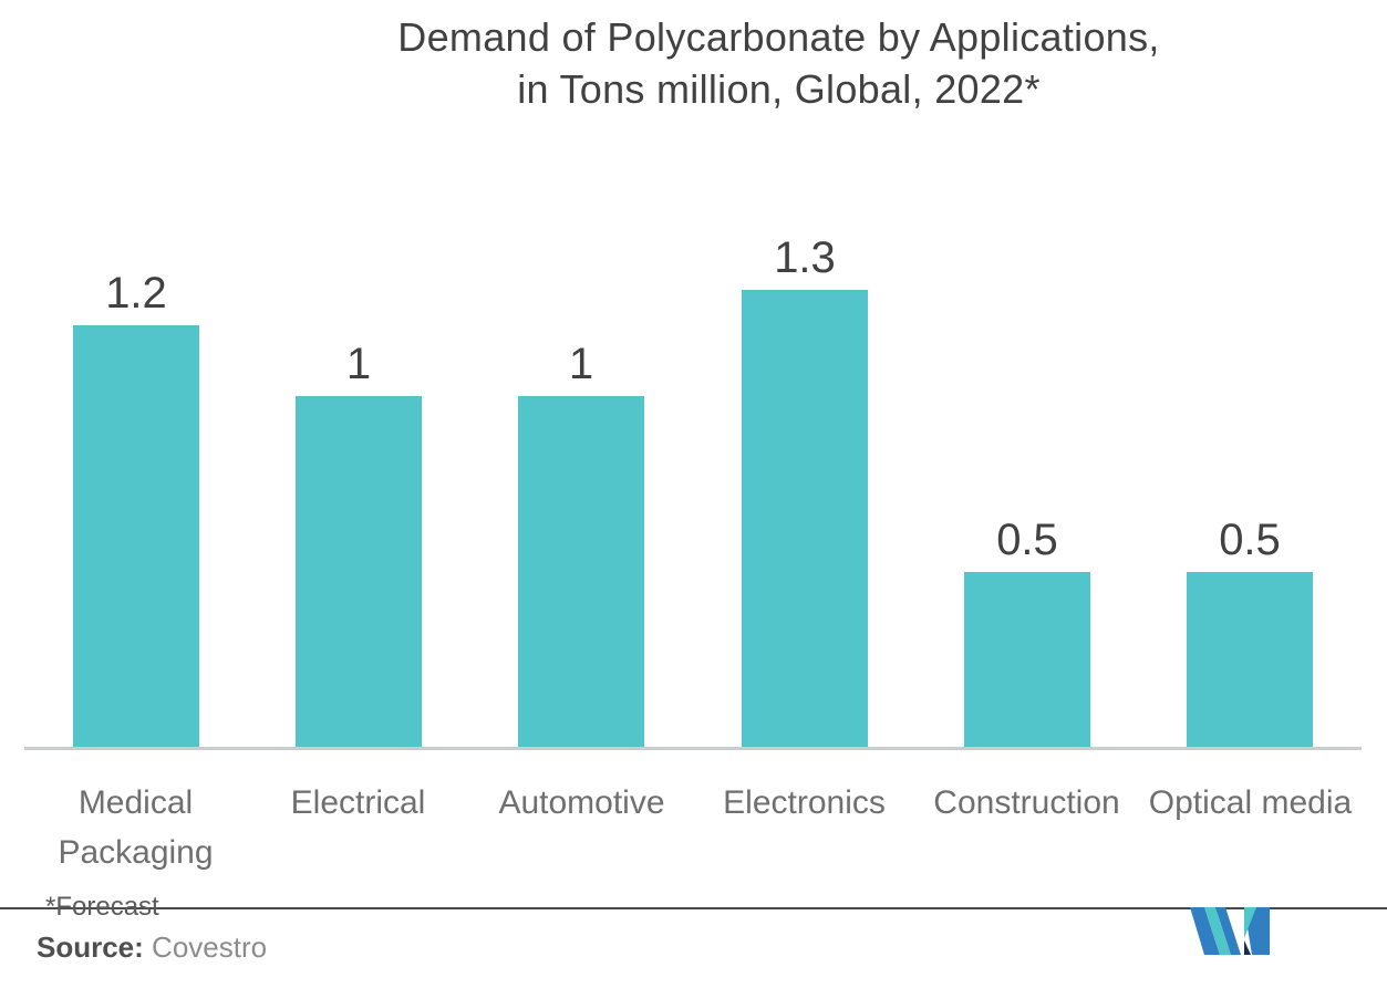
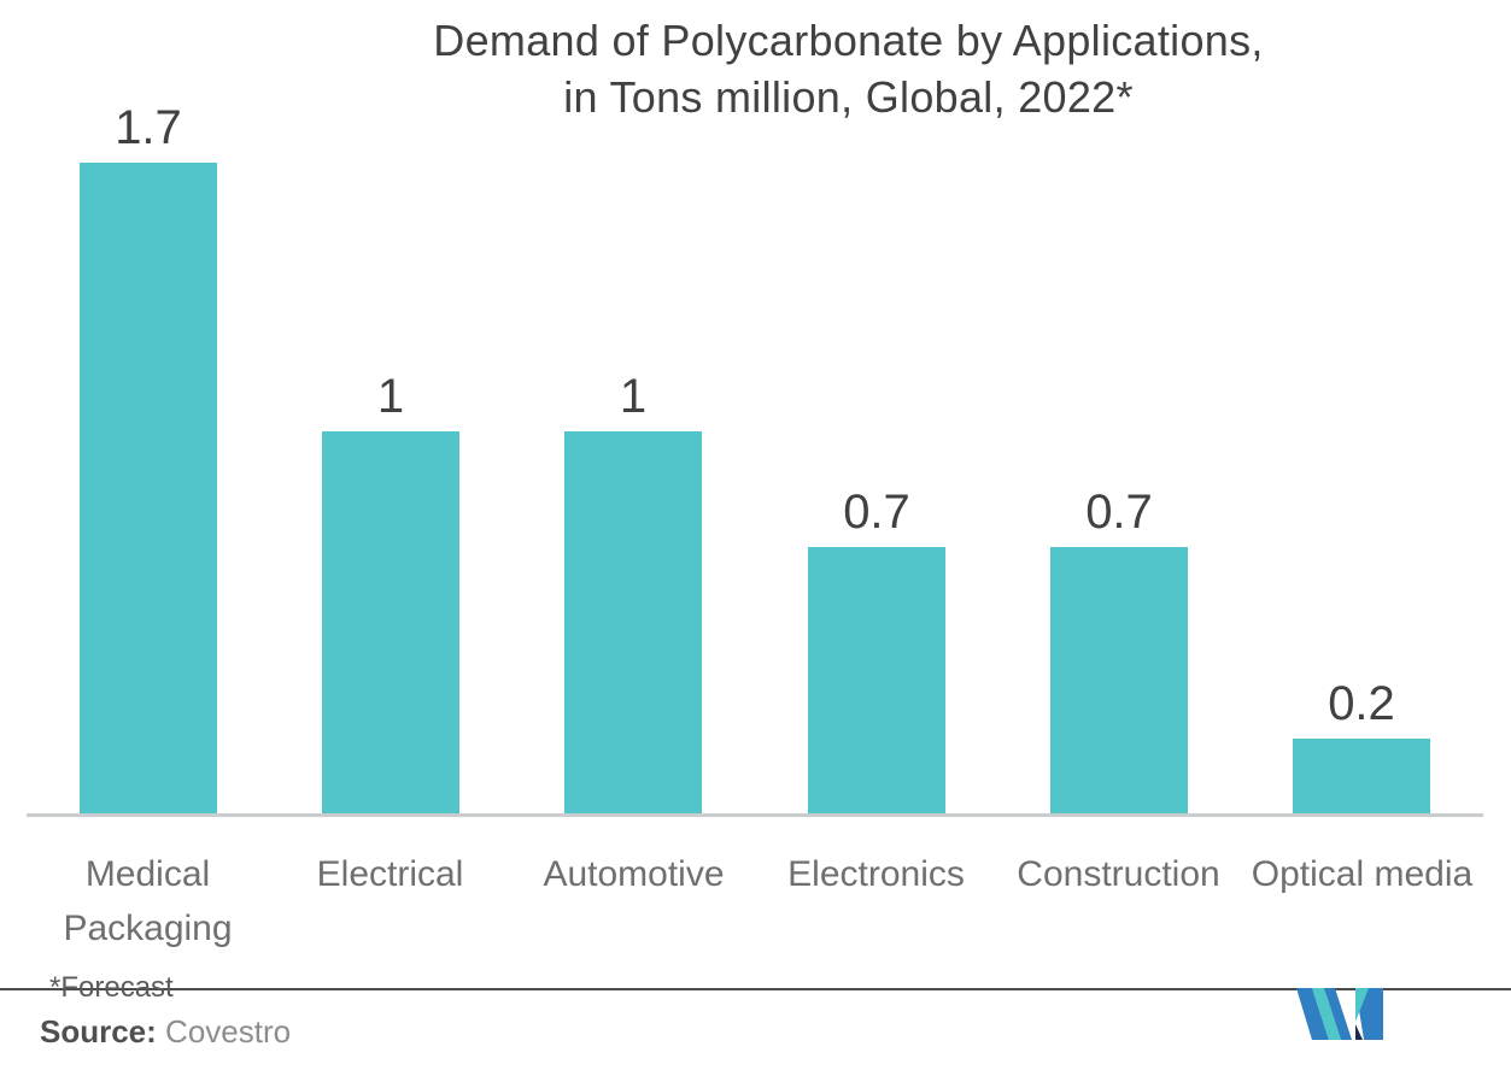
Medical Packaging: 1.2 -> 1.7
Electronics: 1.3 -> 0.7
Construction: 0.5 -> 0.7
Optical media: 0.5 -> 0.2
